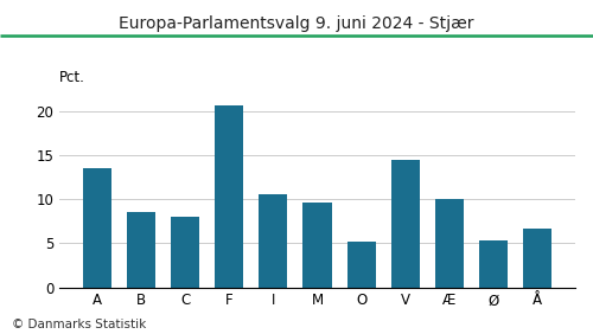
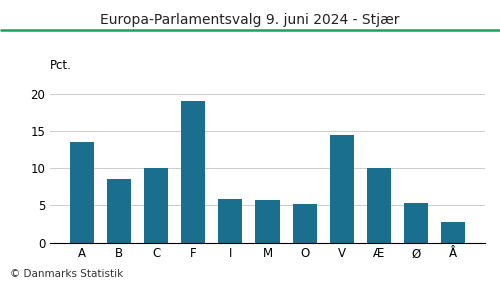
C: 8.0 -> 10.0
F: 20.6 -> 19.0
I: 10.6 -> 5.8
M: 9.6 -> 5.7
Å: 6.6 -> 2.8
